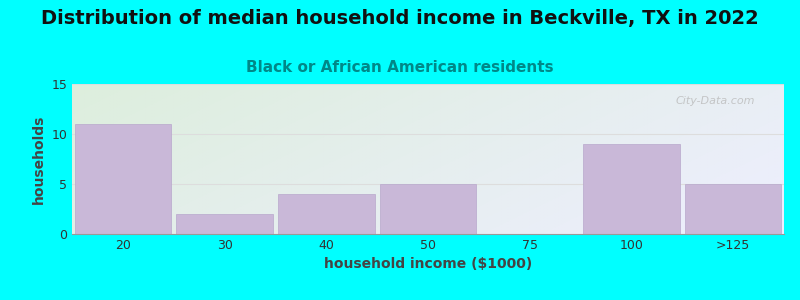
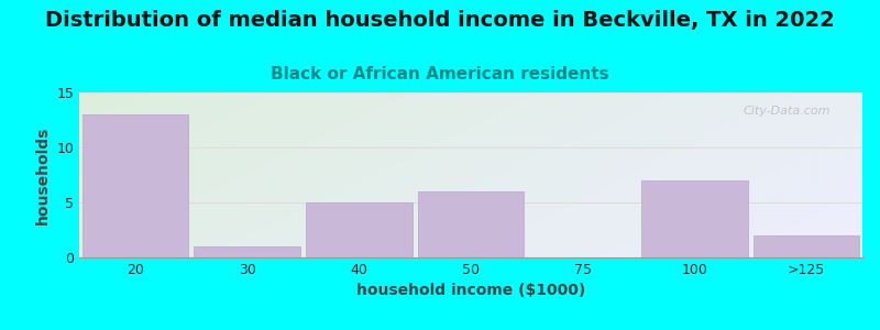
20: 11 -> 13
30: 2 -> 1
40: 4 -> 5
50: 5 -> 6
100: 9 -> 7
>125: 5 -> 2
